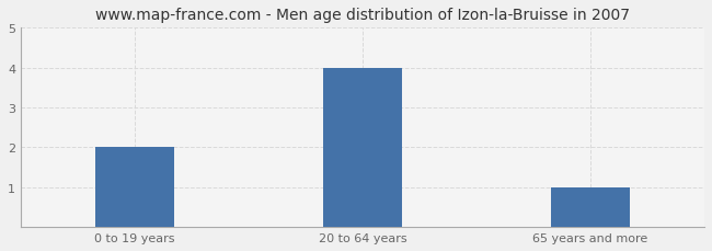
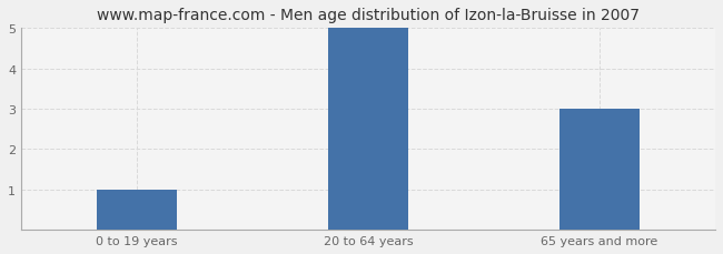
0 to 19 years: 2 -> 1
20 to 64 years: 4 -> 5
65 years and more: 1 -> 3
